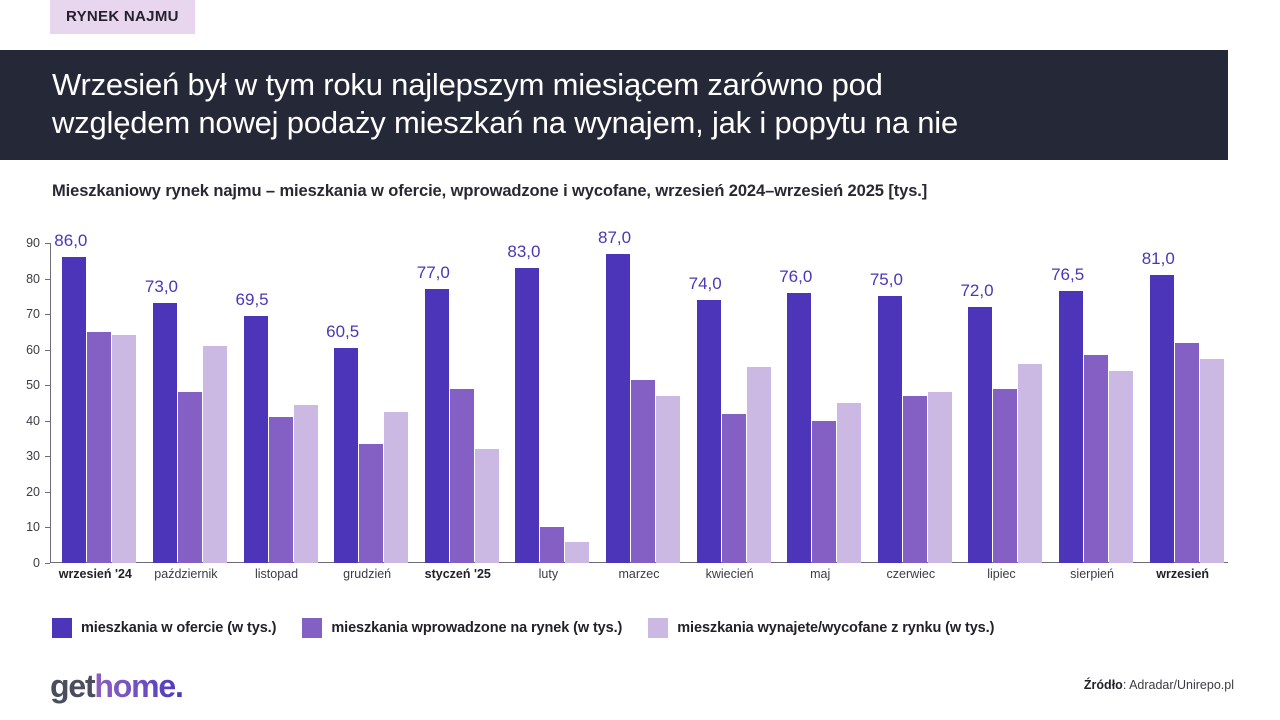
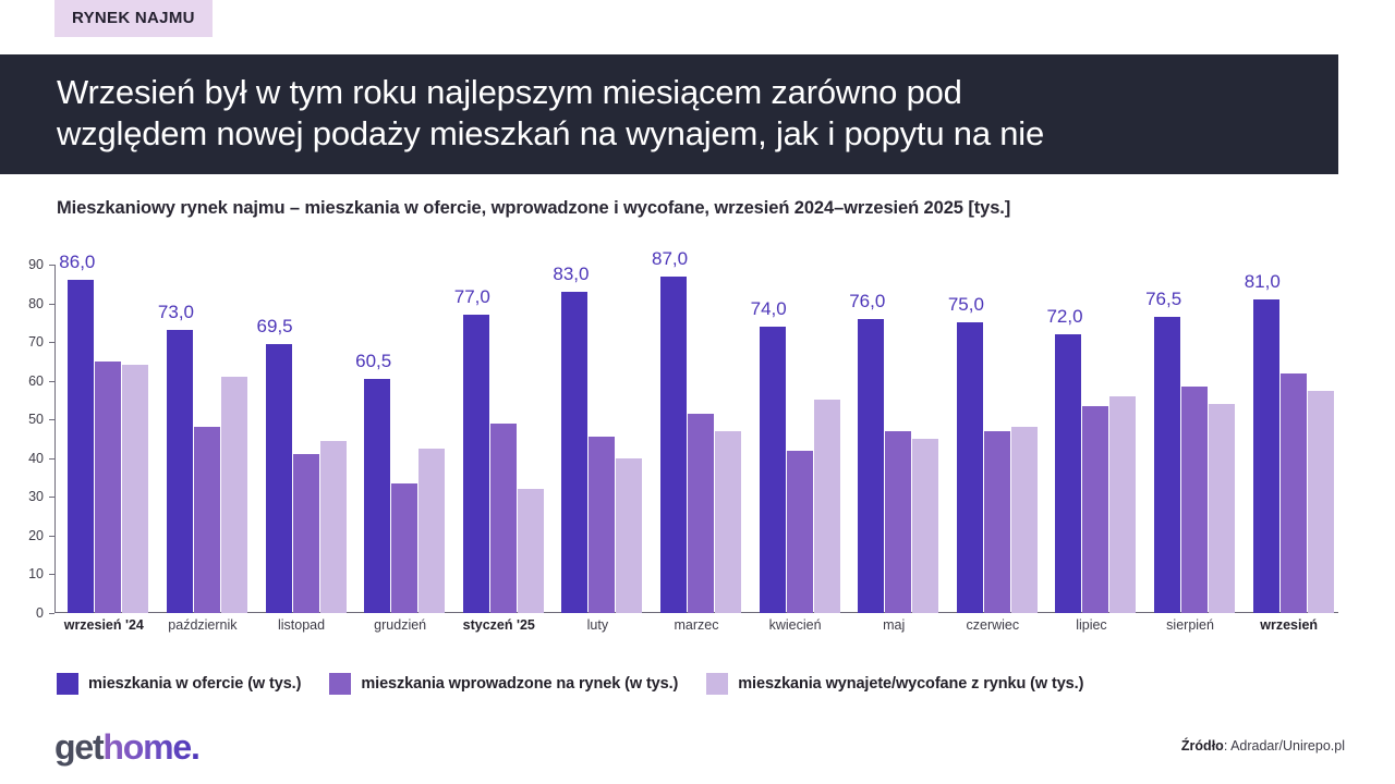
mieszkania wprowadzone na rynek (w tys.)/luty: 10 -> 46
mieszkania wynajete/wycofane z rynku (w tys.)/luty: 6 -> 40
mieszkania wprowadzone na rynek (w tys.)/maj: 40 -> 47
mieszkania wprowadzone na rynek (w tys.)/lipiec: 49 -> 54
